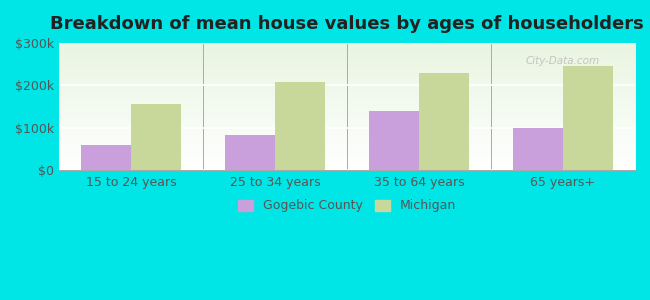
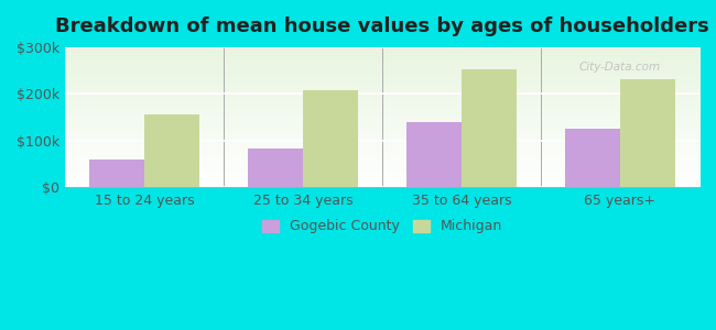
Michigan/35 to 64 years: $230k -> $252k
Gogebic County/65 years+: $100k -> $125k
Michigan/65 years+: $245k -> $232k
